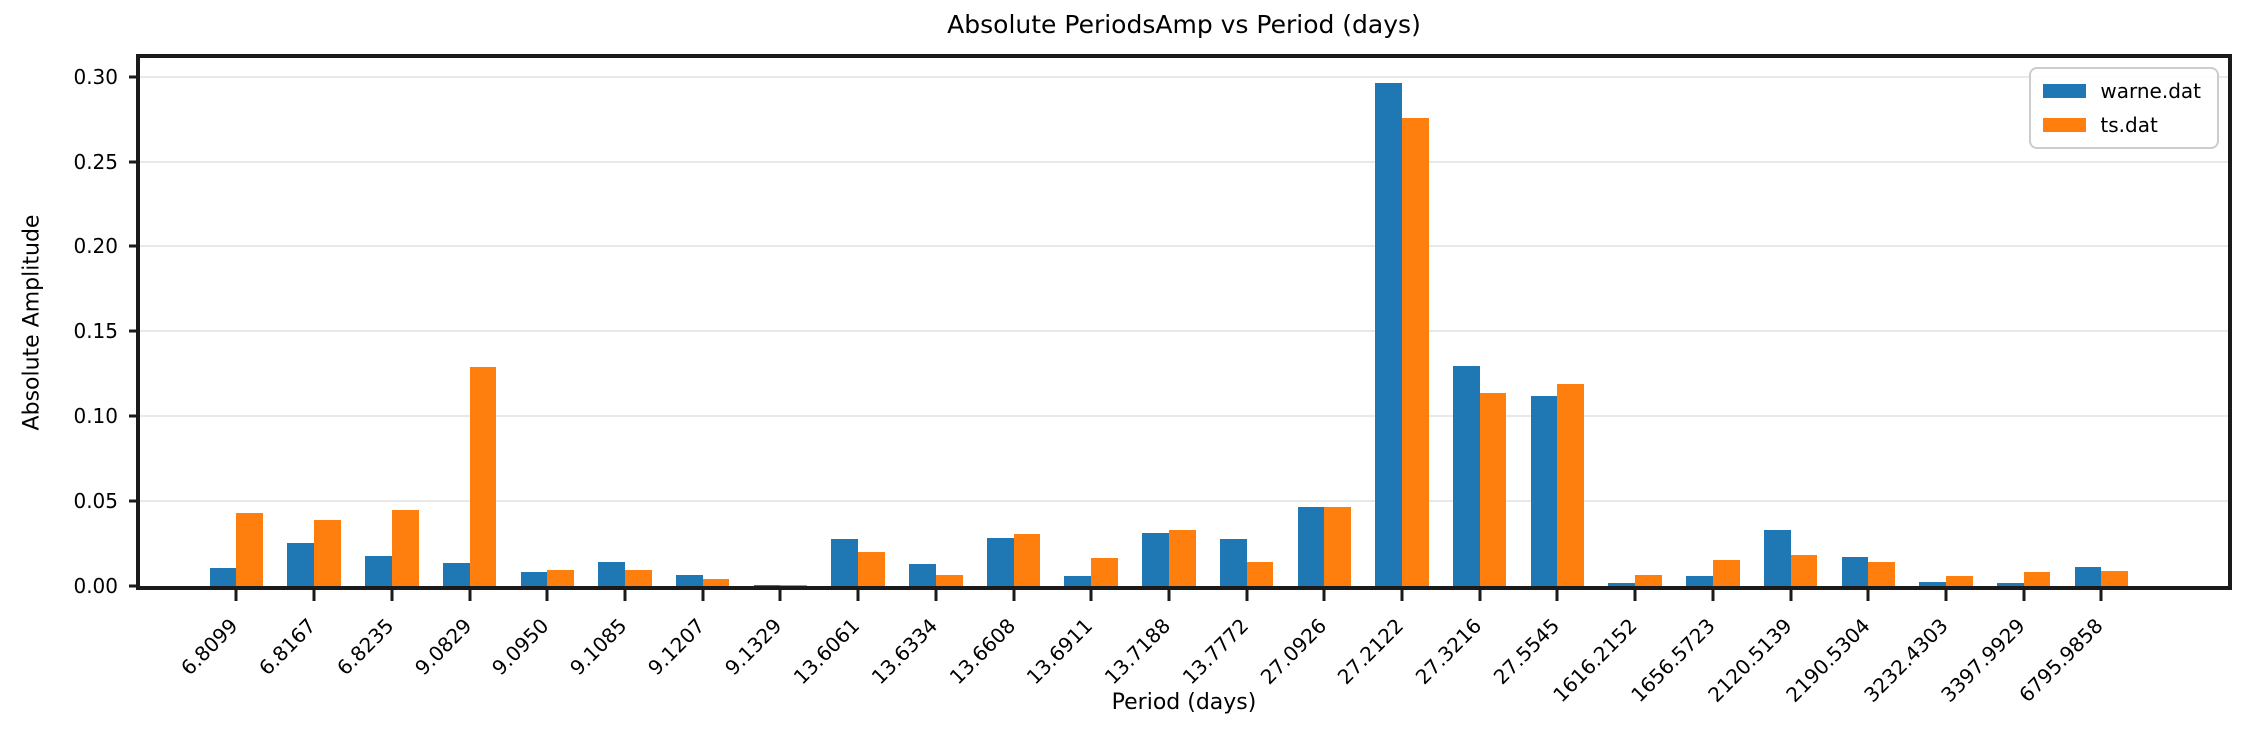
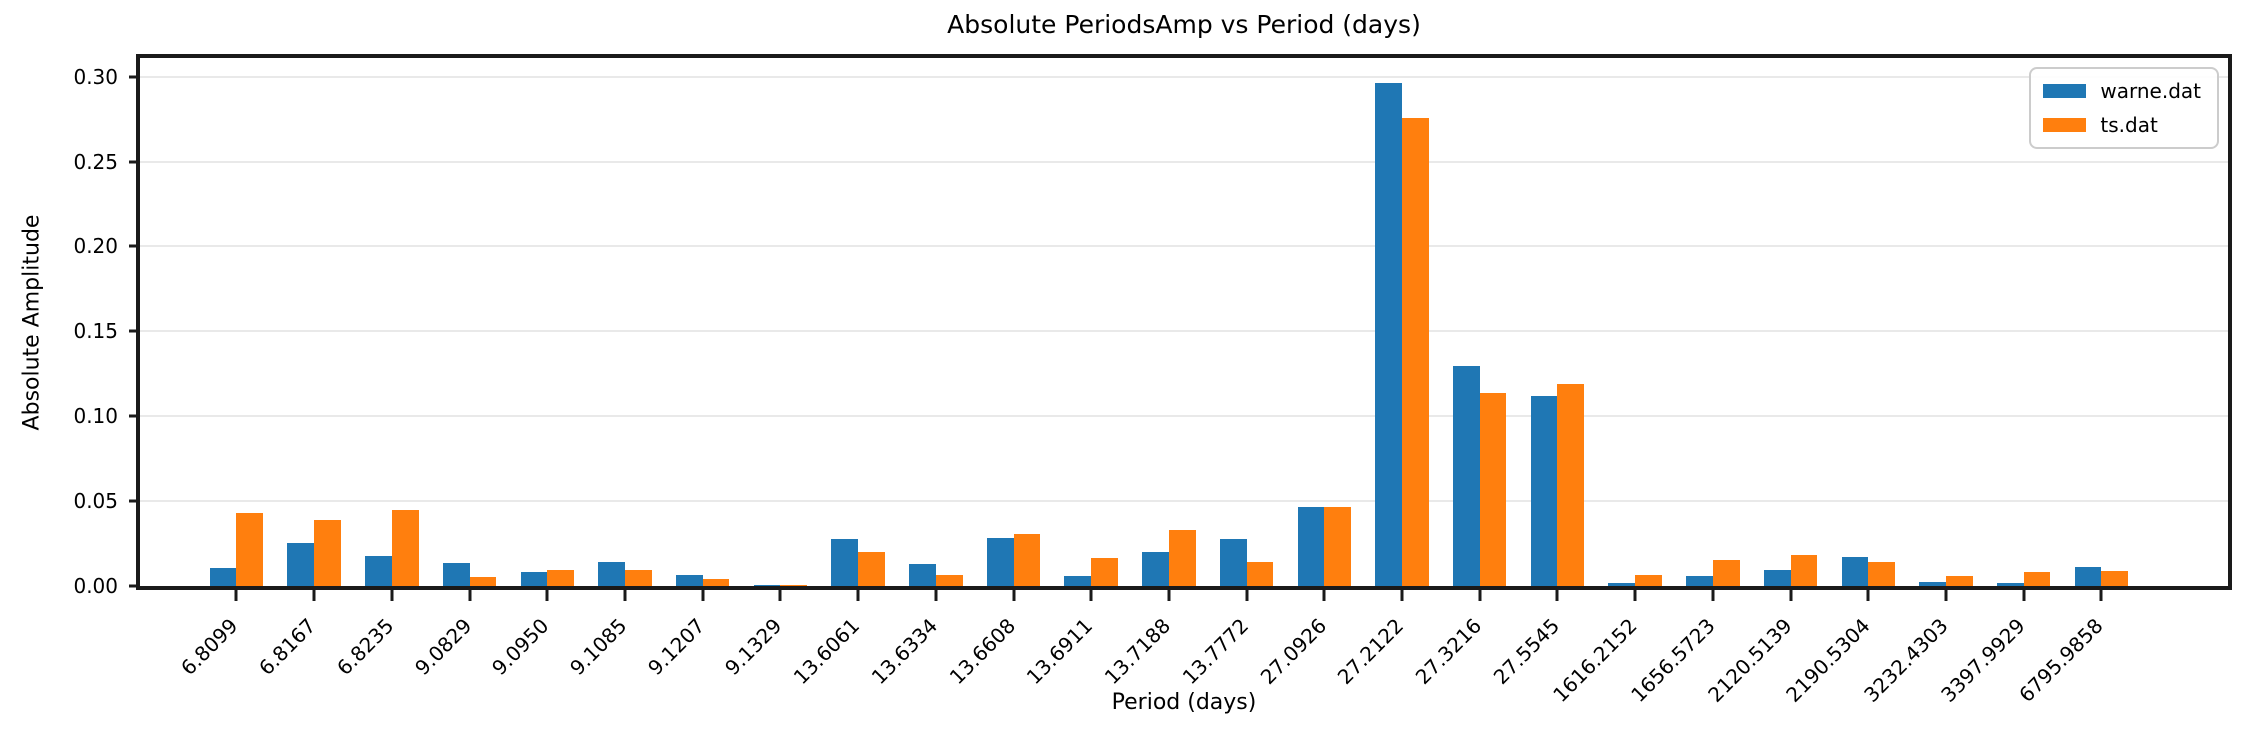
ts.dat/9.0829: 0.129 -> 0.005
warne.dat/13.7188: 0.031 -> 0.020
warne.dat/2120.5139: 0.033 -> 0.010
